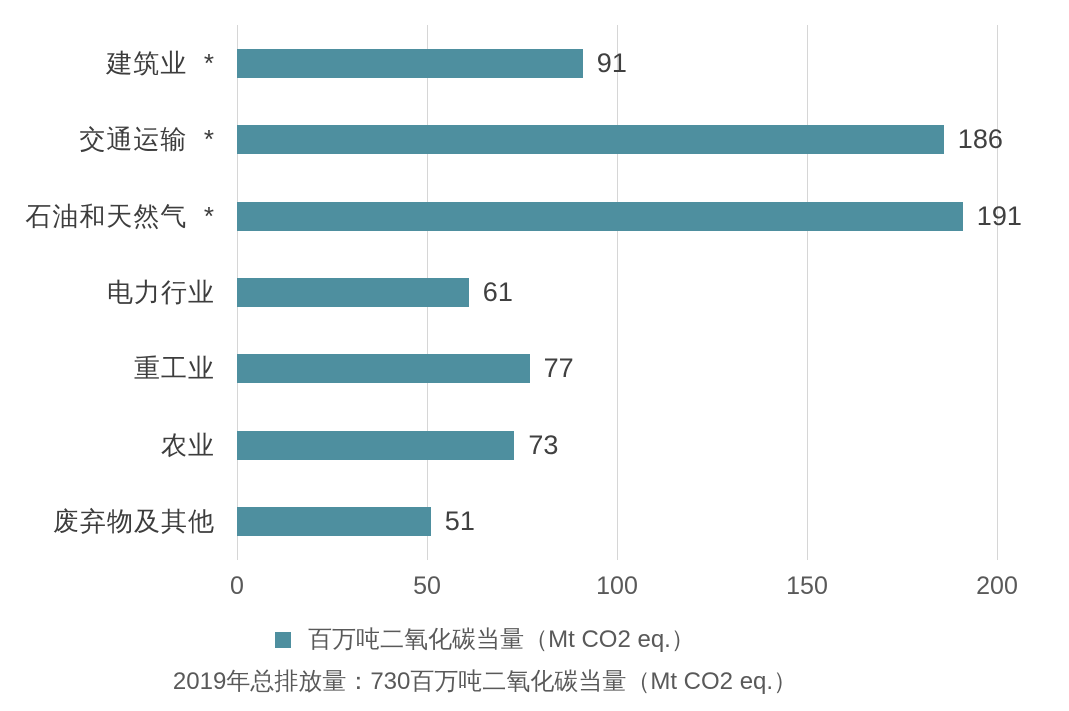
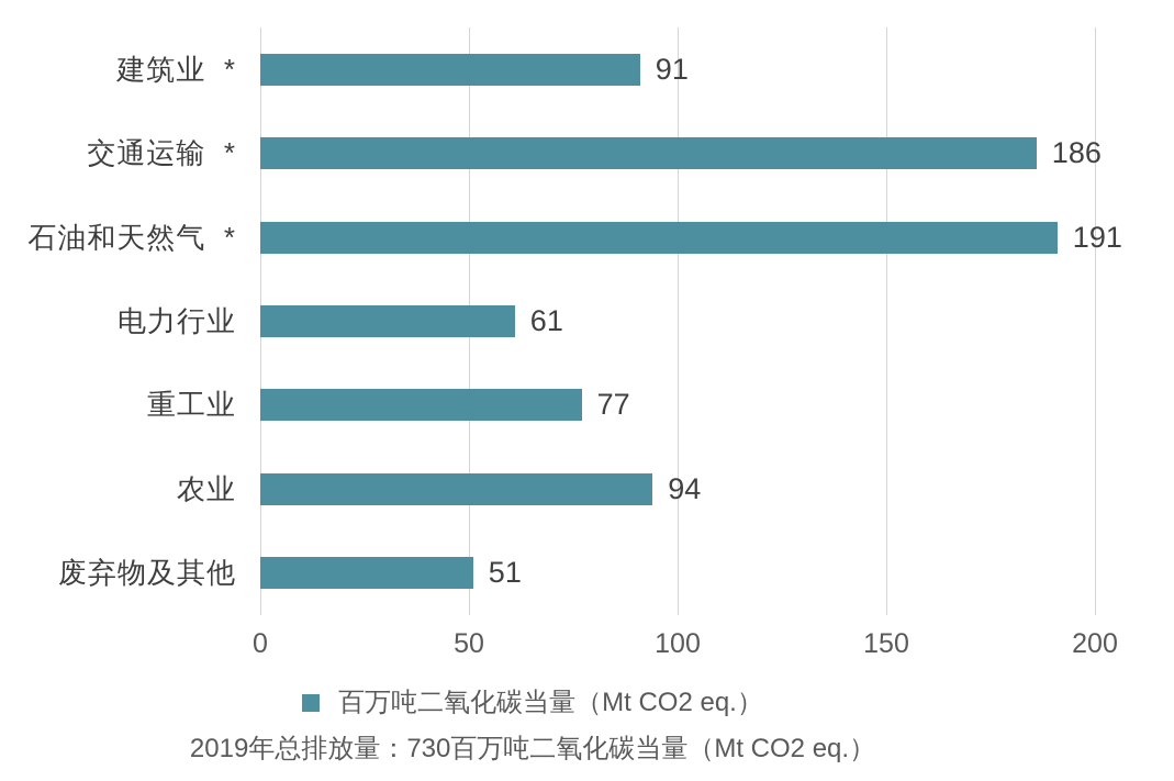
农业: 73 -> 94
